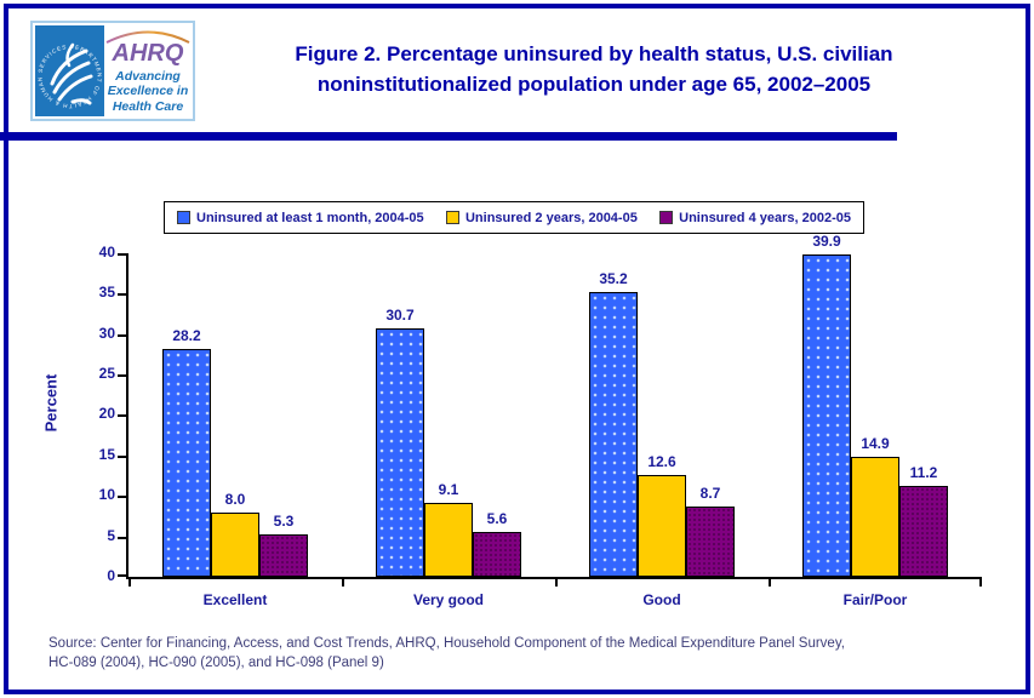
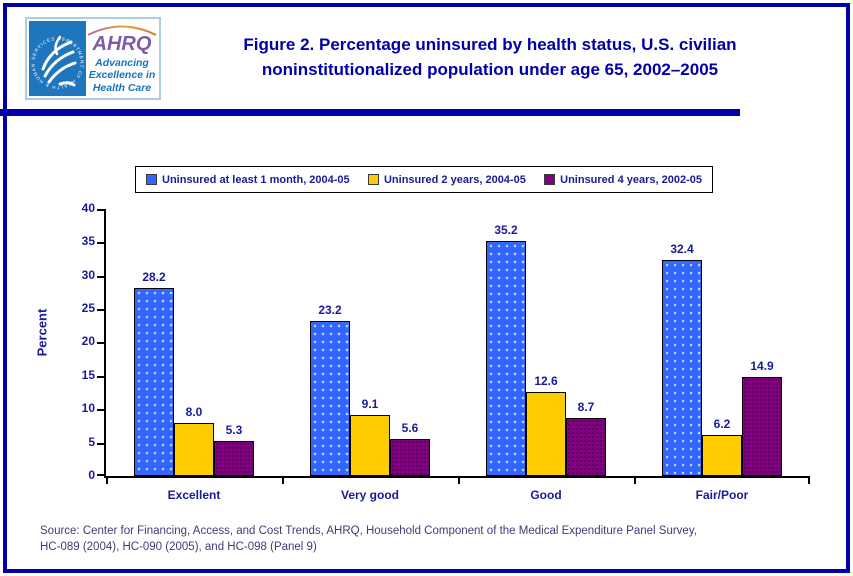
Uninsured at least 1 month, 2004-05/Very good: 30.7 -> 23.2
Uninsured at least 1 month, 2004-05/Fair/Poor: 39.9 -> 32.4
Uninsured 2 years, 2004-05/Fair/Poor: 14.9 -> 6.2
Uninsured 4 years, 2002-05/Fair/Poor: 11.2 -> 14.9
